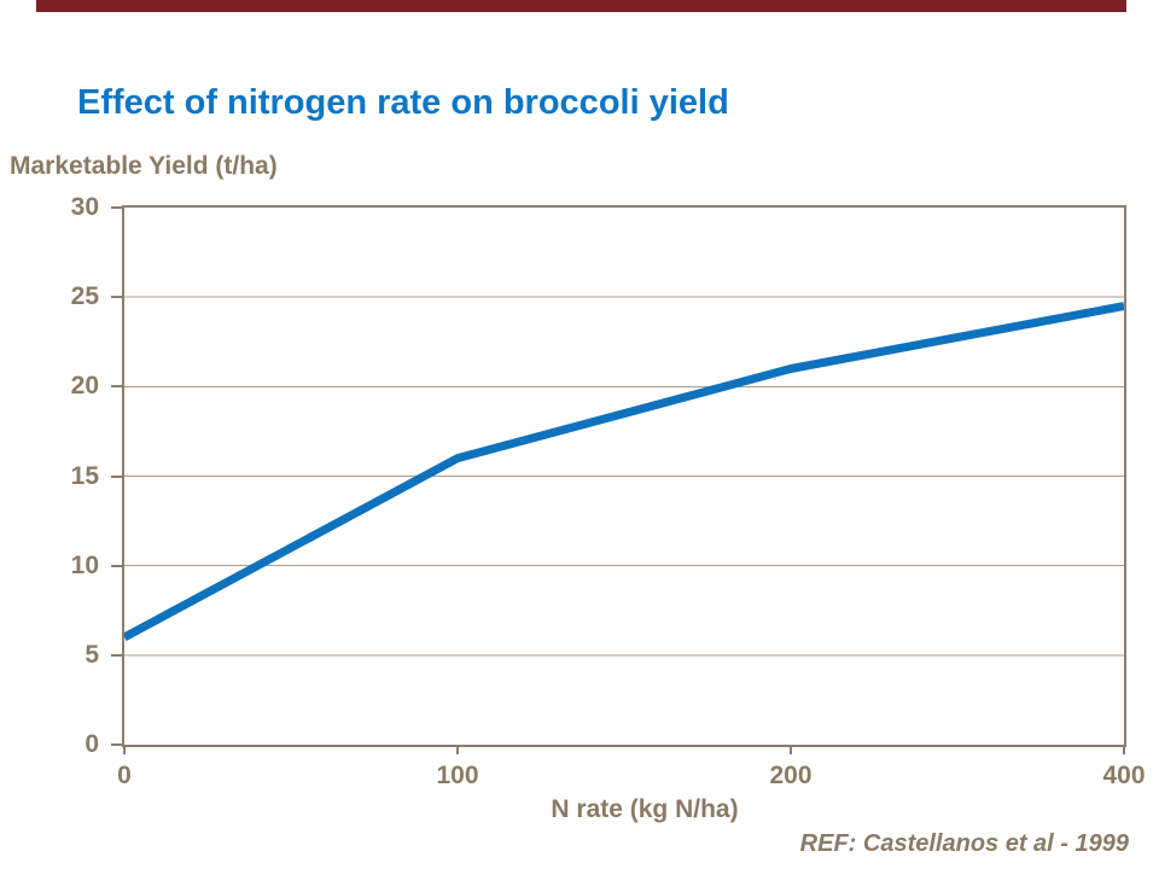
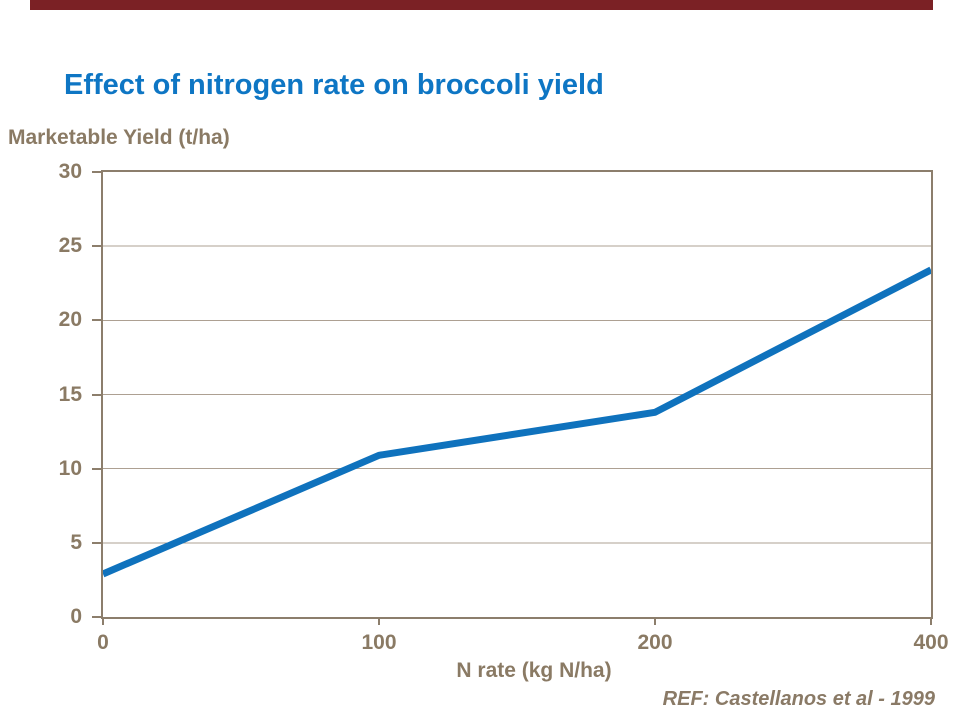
0: 6.0 -> 2.9
100: 16.0 -> 10.9
200: 21.0 -> 13.8
400: 24.5 -> 23.4
